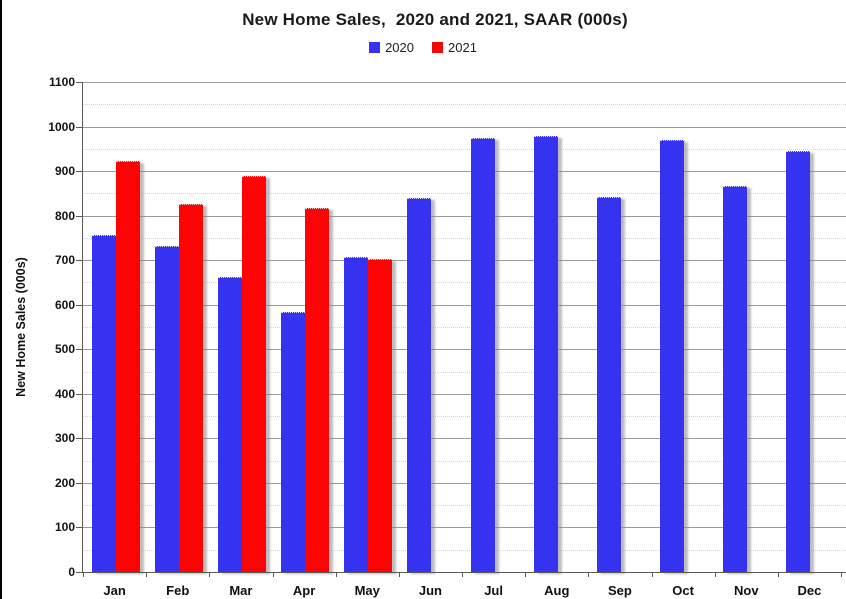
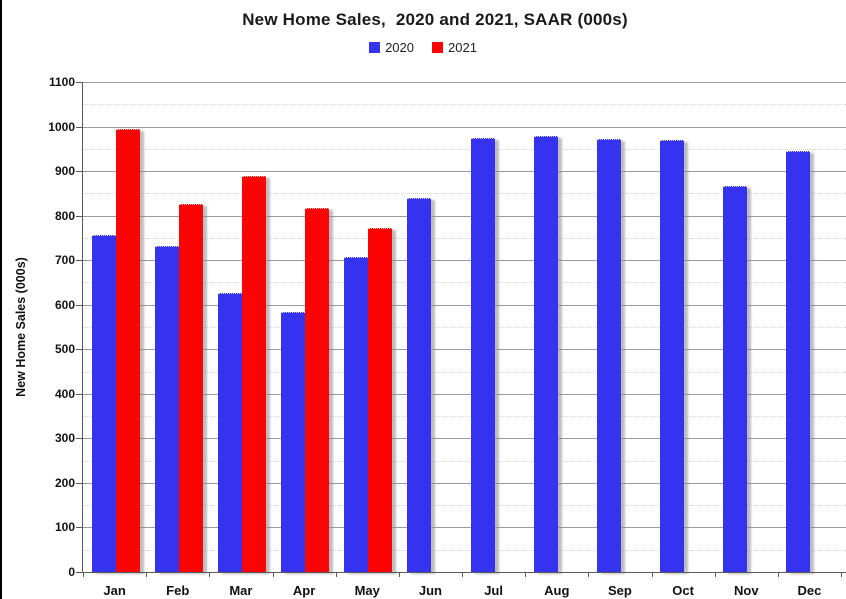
2021/Jan: 920 -> 990
2020/Mar: 660 -> 620
2021/May: 700 -> 770
2020/Sep: 840 -> 970
